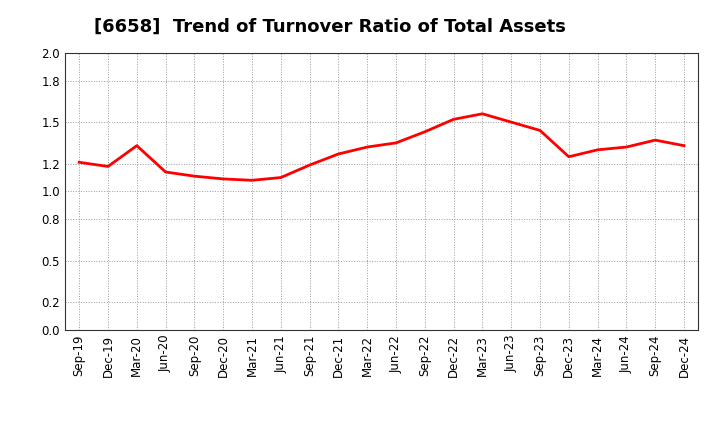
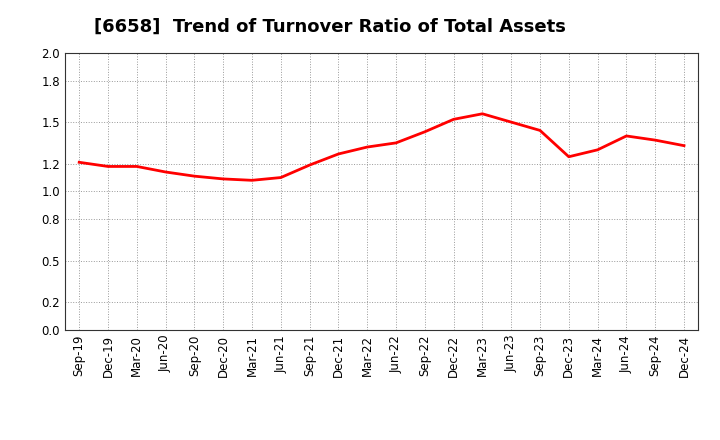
Mar-20: 1.33 -> 1.18
Jun-24: 1.32 -> 1.40
